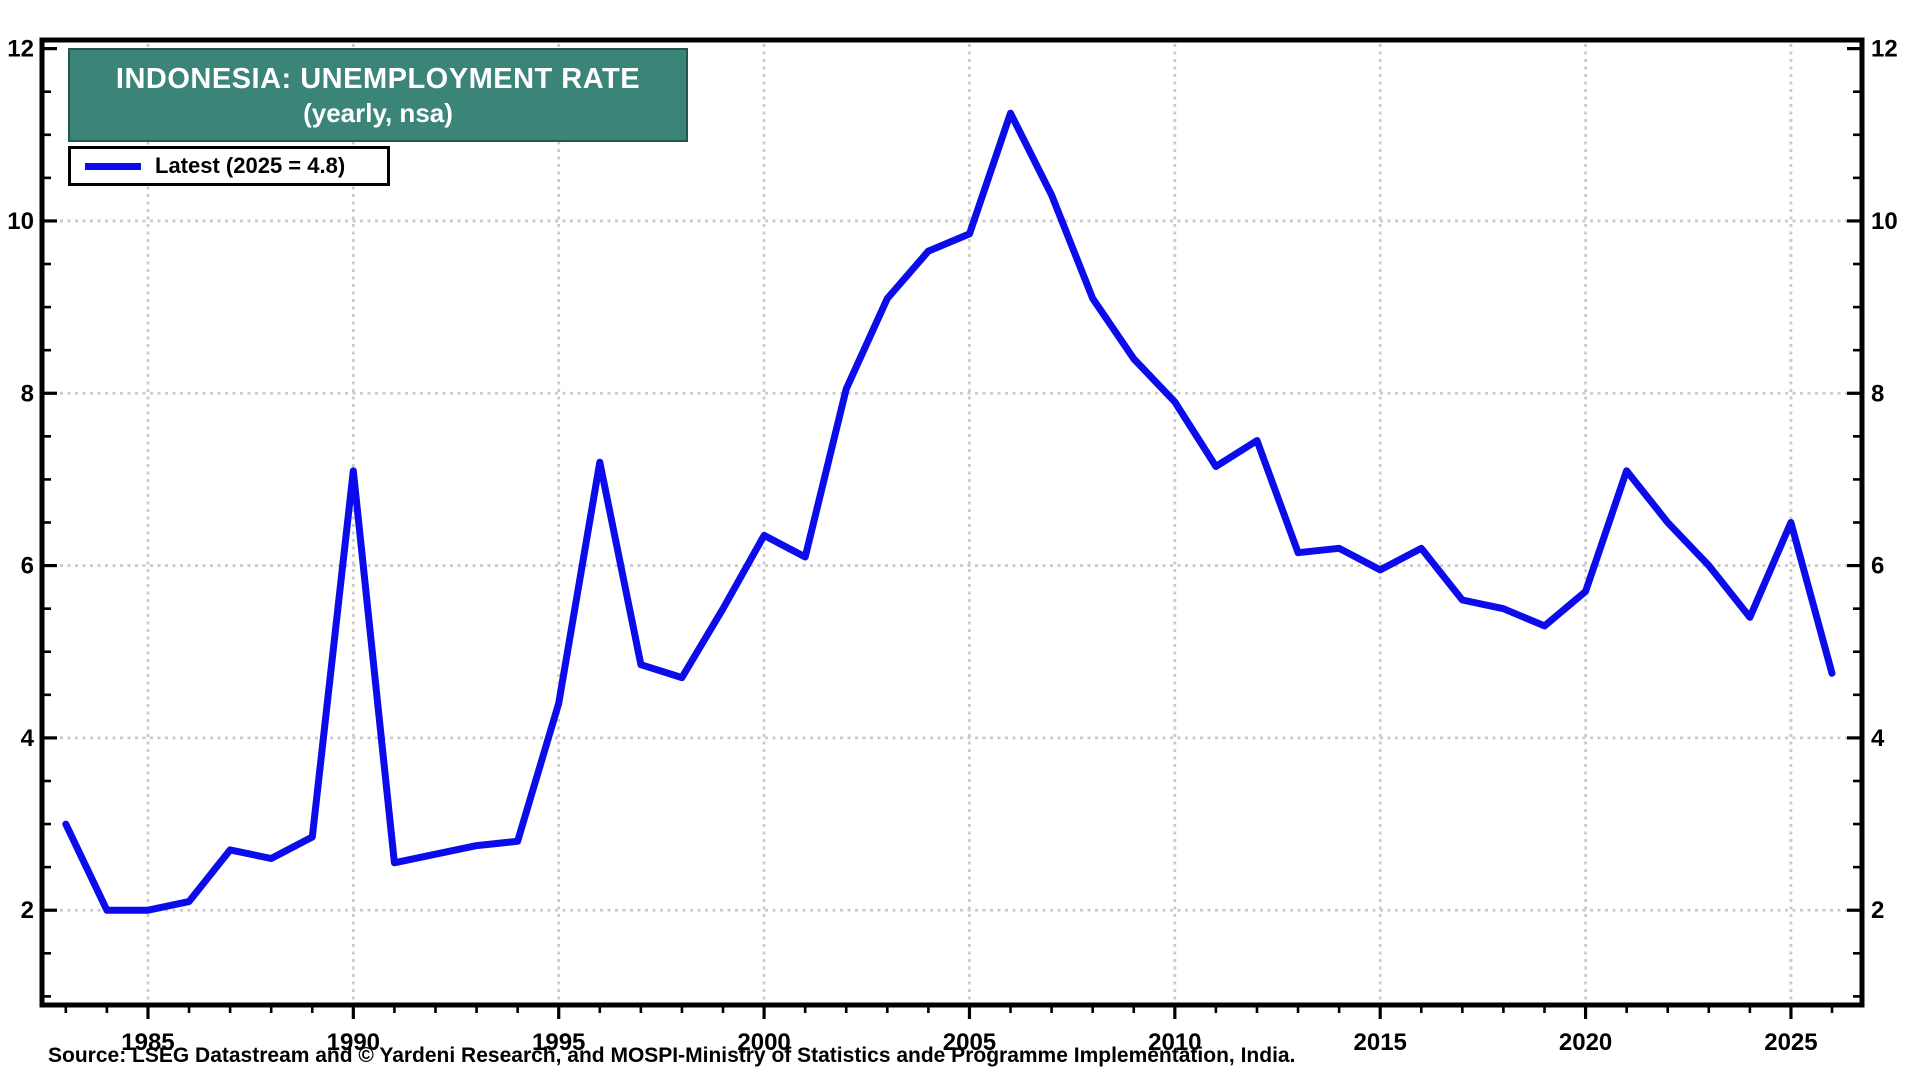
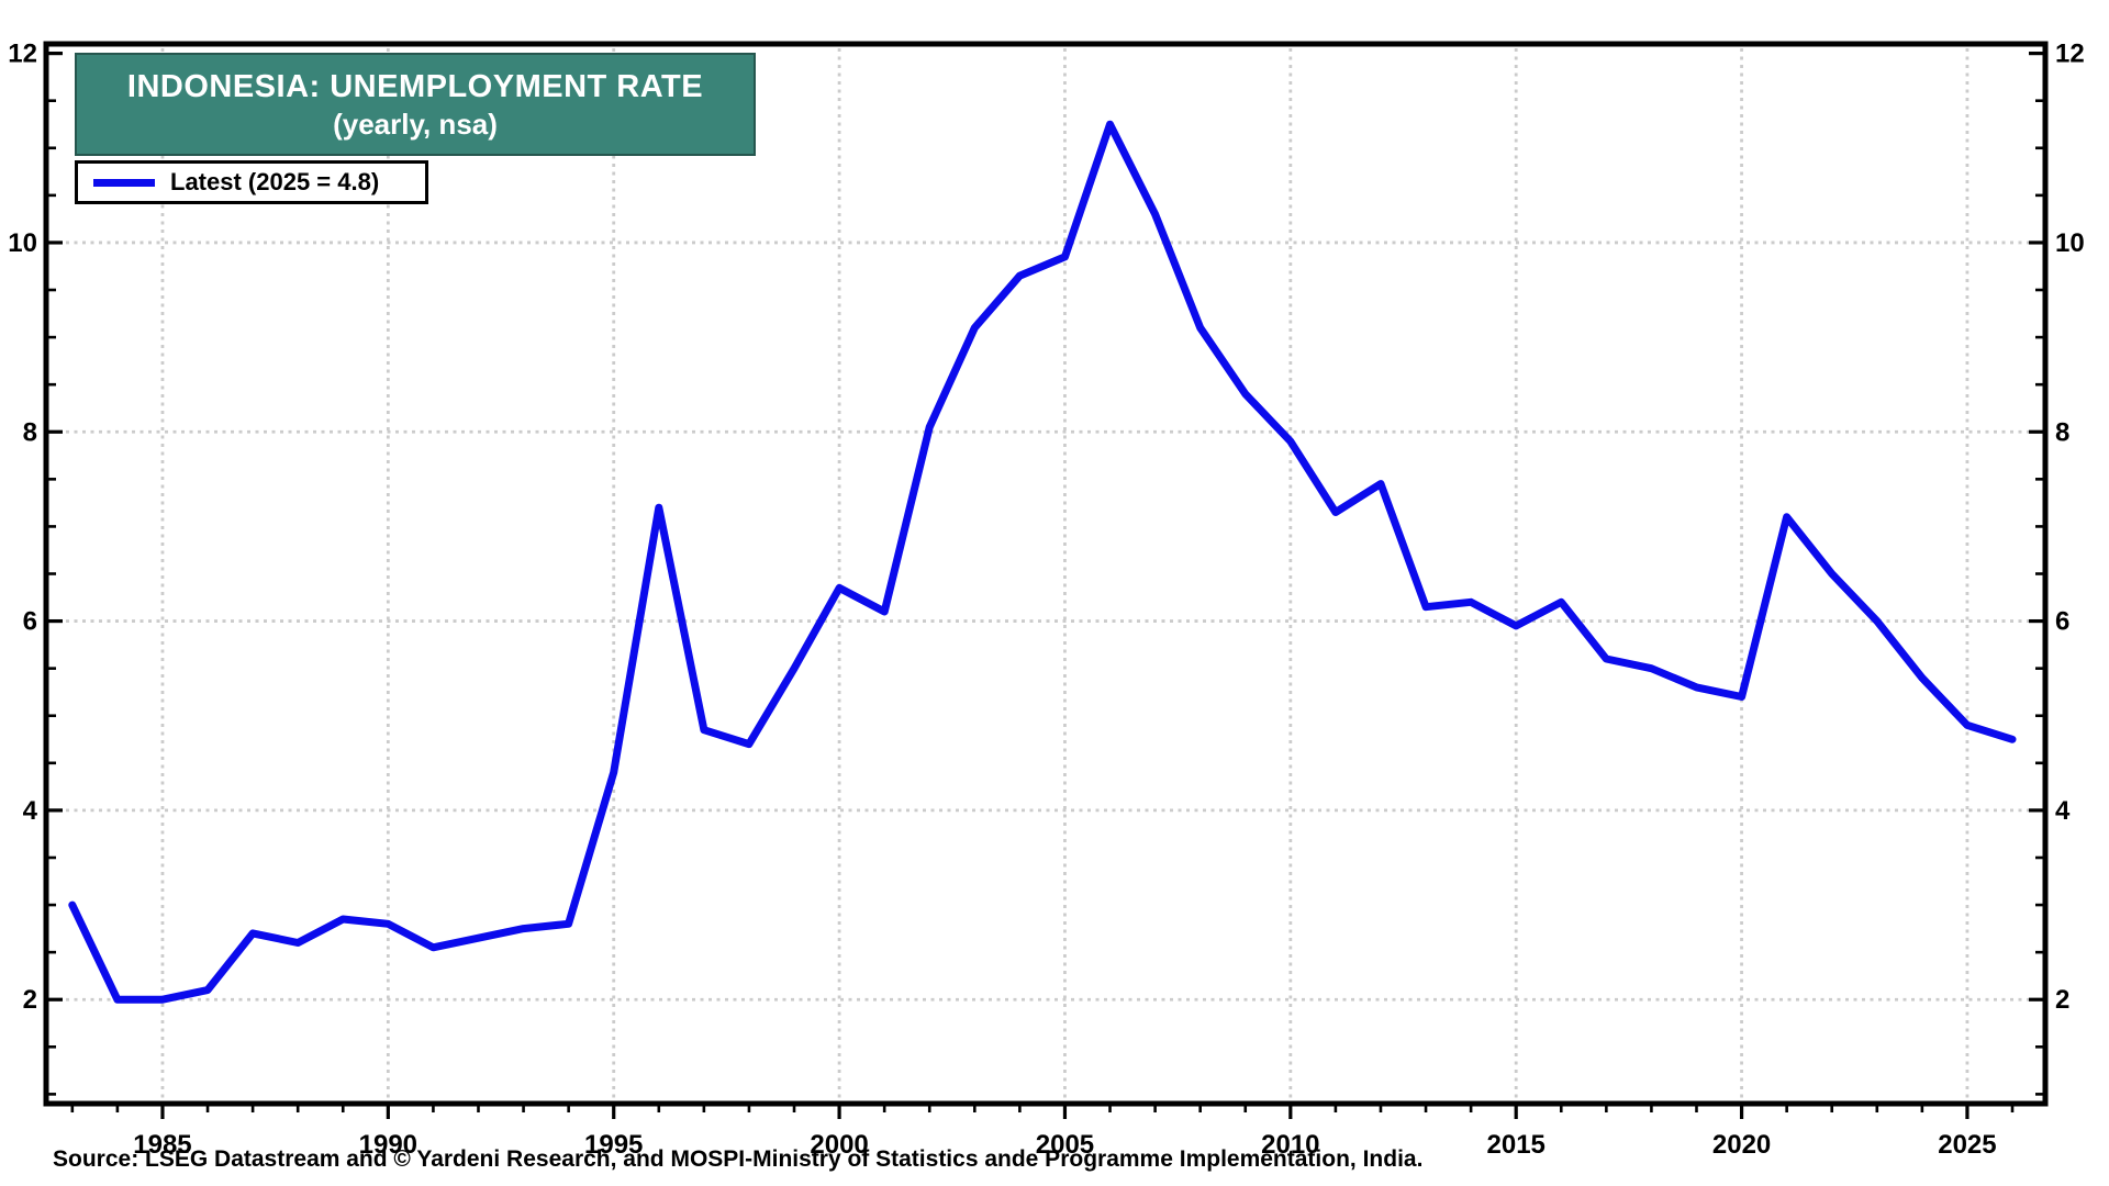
1990: 7.1 -> 2.8
2020: 5.7 -> 5.2
2025: 6.5 -> 4.9
